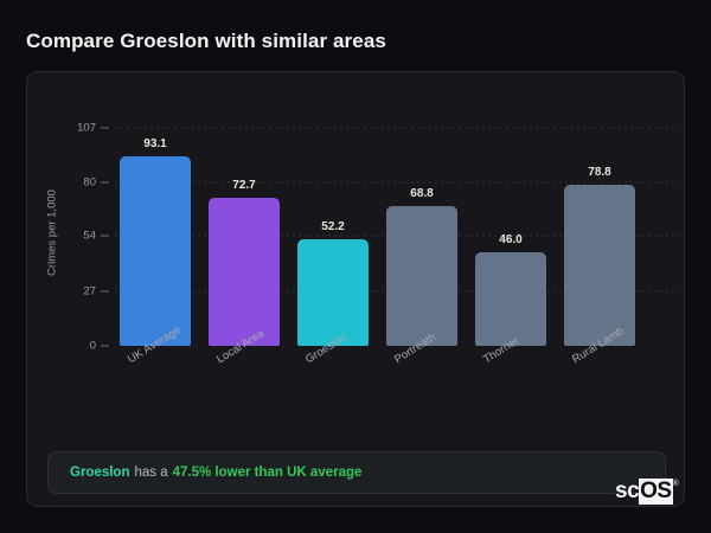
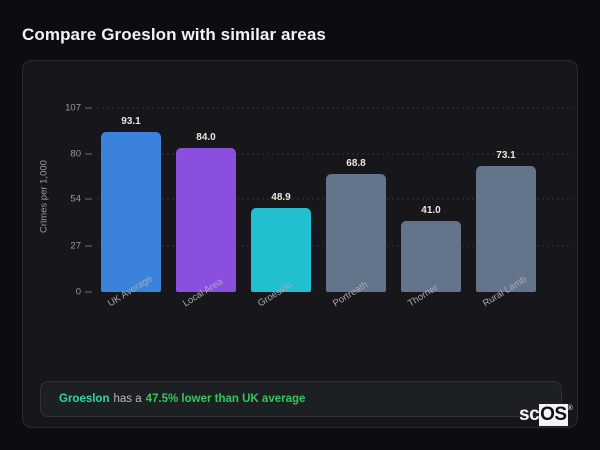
Local Area: 72.7 -> 84.0
Groeslon: 52.2 -> 48.9
Thorner: 46.0 -> 41.0
Rural Lamb: 78.8 -> 73.1
